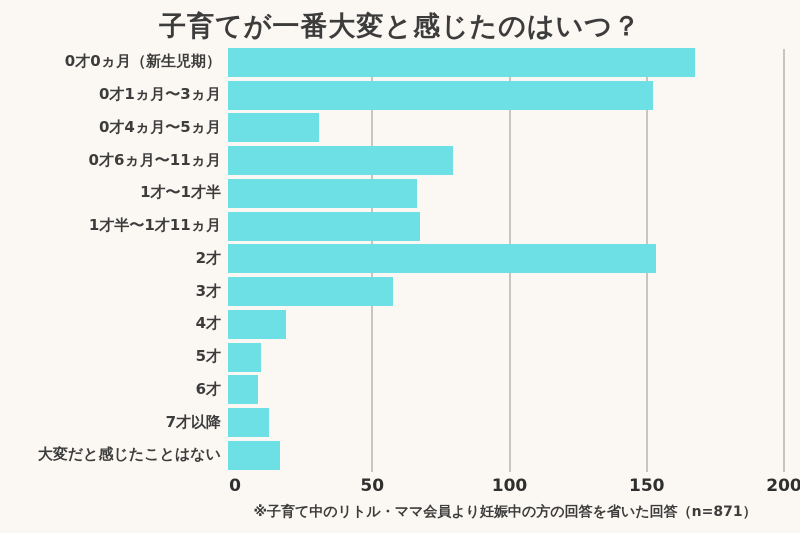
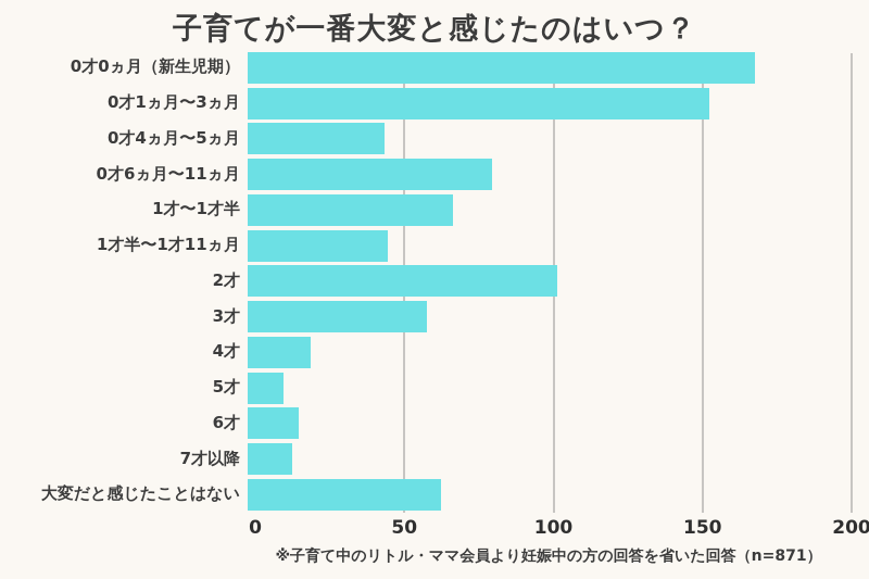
0才4ヵ月〜5ヵ月: 33 -> 46
1才半〜1才11ヵ月: 70 -> 47
2才: 156 -> 104
6才: 11 -> 17
大変だと感じたことはない: 19 -> 65
